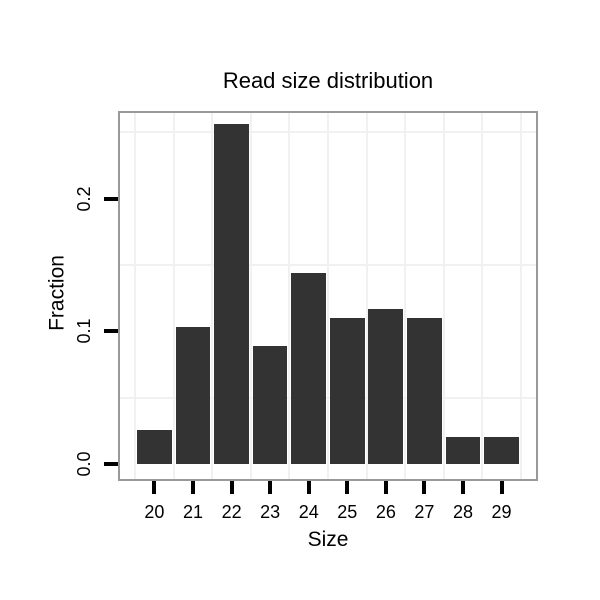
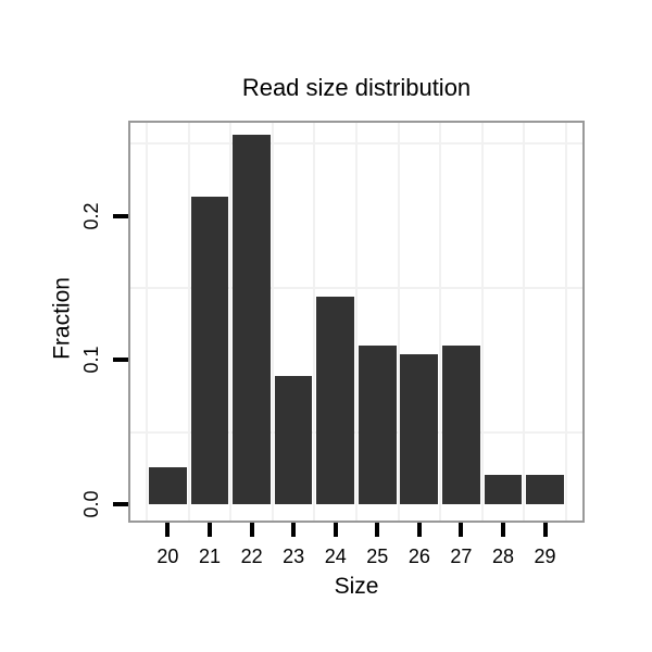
21: 0.103 -> 0.213
26: 0.117 -> 0.104
